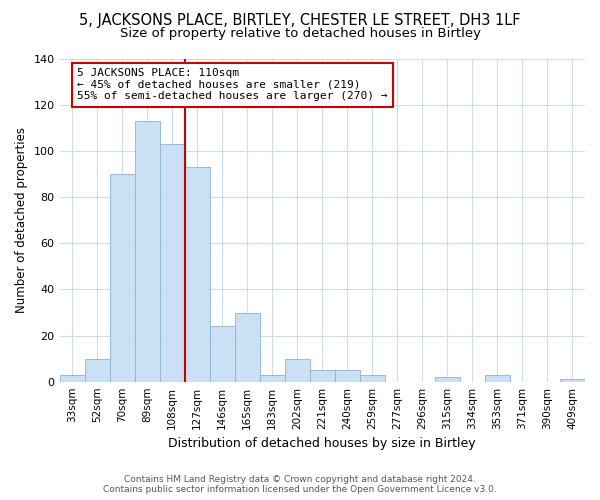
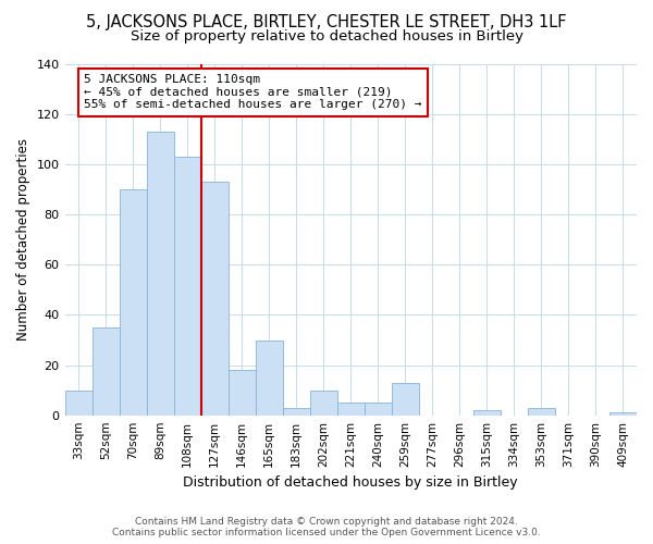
33sqm: 3 -> 10
52sqm: 10 -> 35
146sqm: 24 -> 18
259sqm: 3 -> 13
